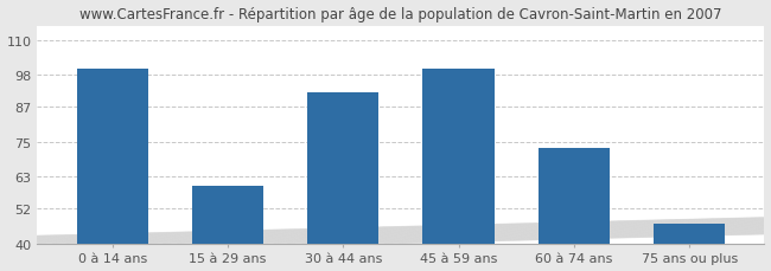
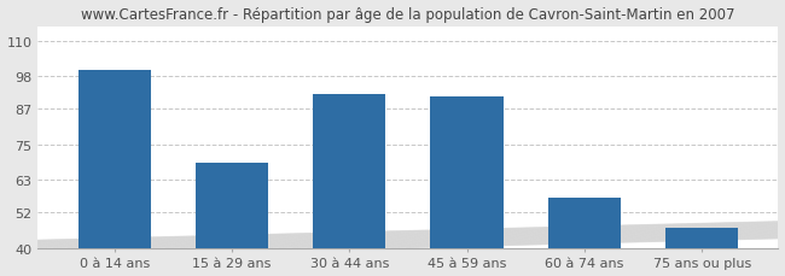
15 à 29 ans: 60 -> 69
45 à 59 ans: 100 -> 91
60 à 74 ans: 73 -> 57
